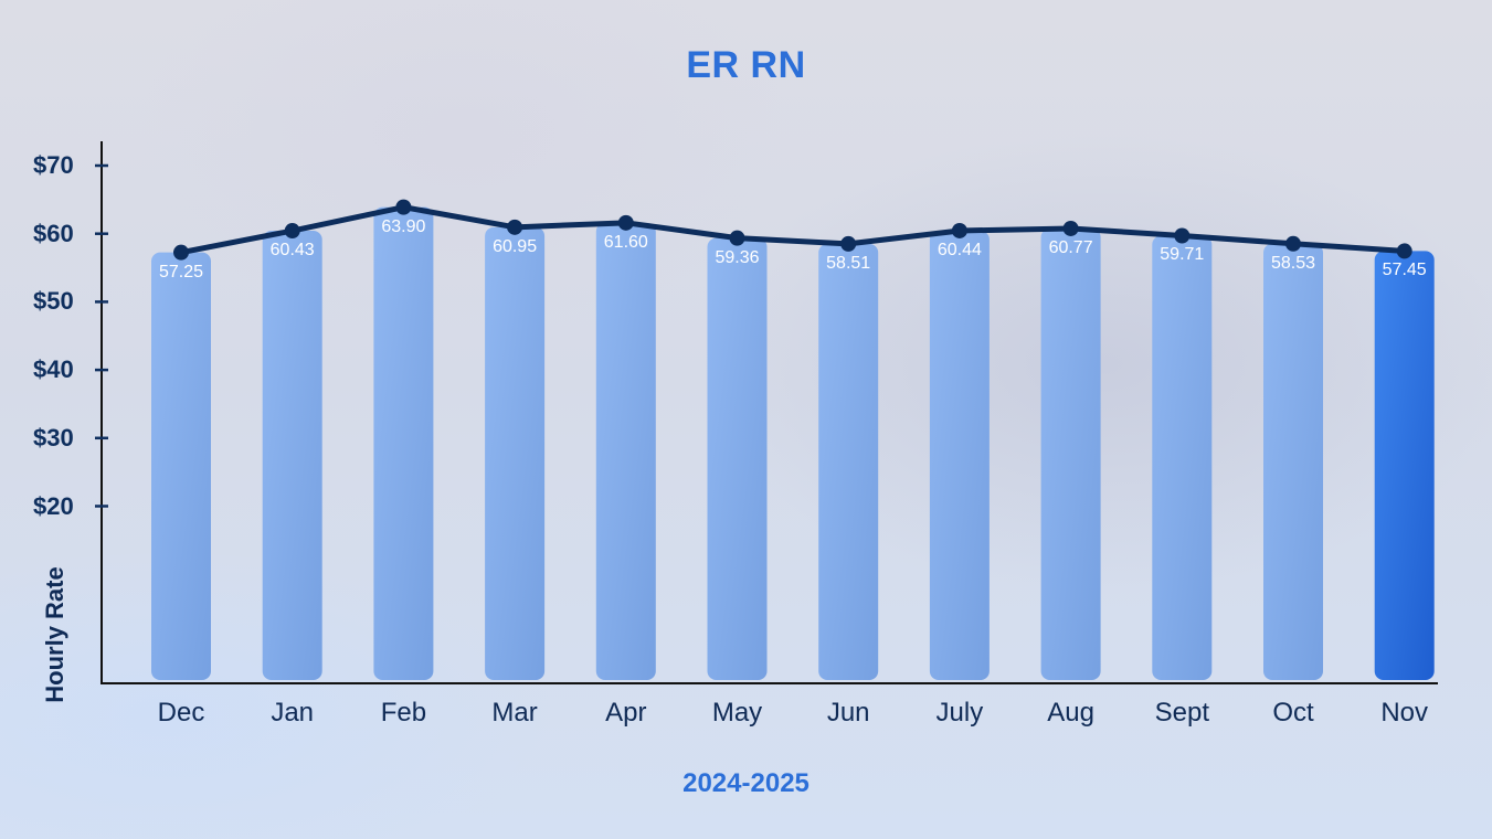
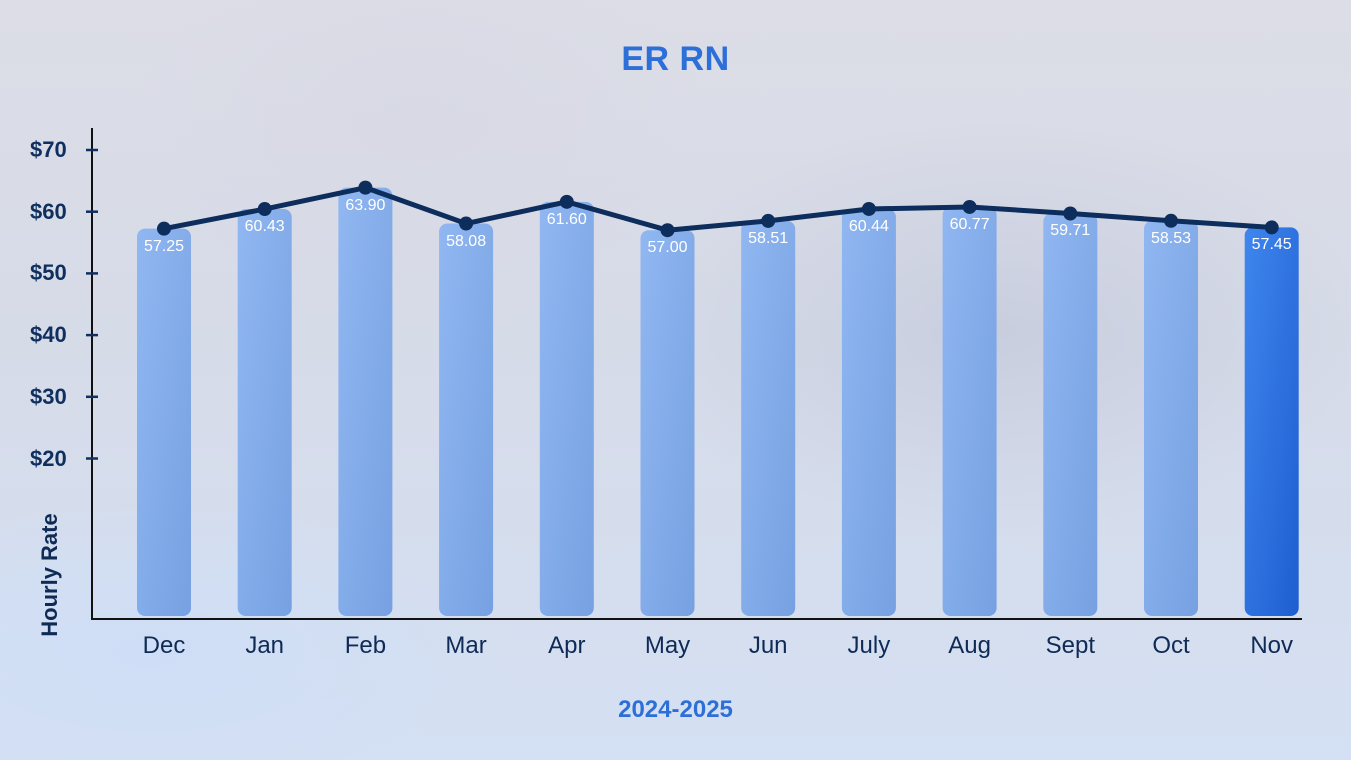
Mar: 60.95 -> 58.08
May: 59.36 -> 57.00
